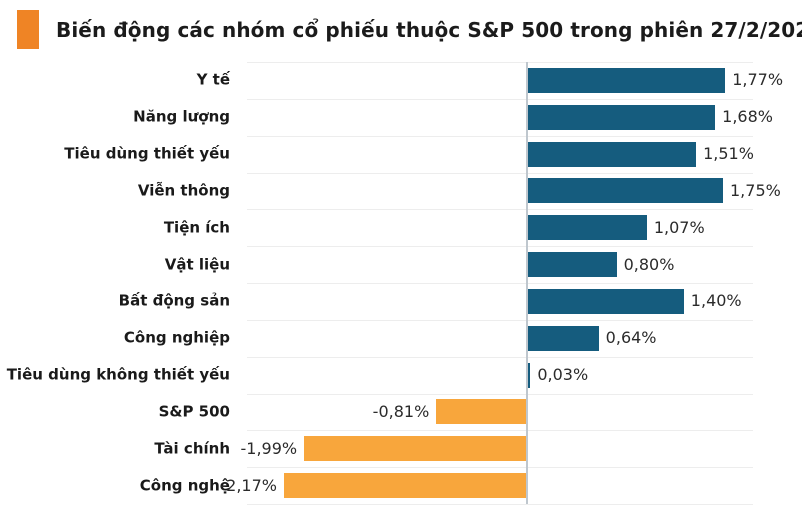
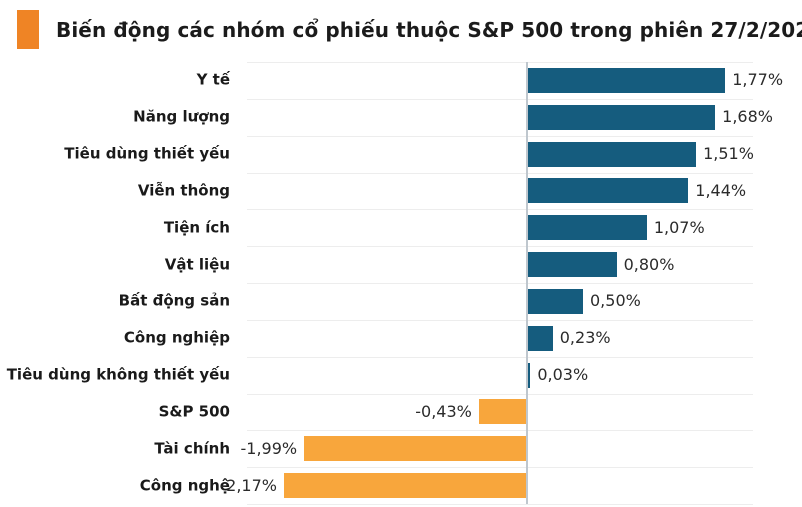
Viễn thông: 1,75% -> 1,44%
Bất động sản: 1,40% -> 0,50%
Công nghiệp: 0,64% -> 0,23%
S&P 500: -0,81% -> -0,43%
